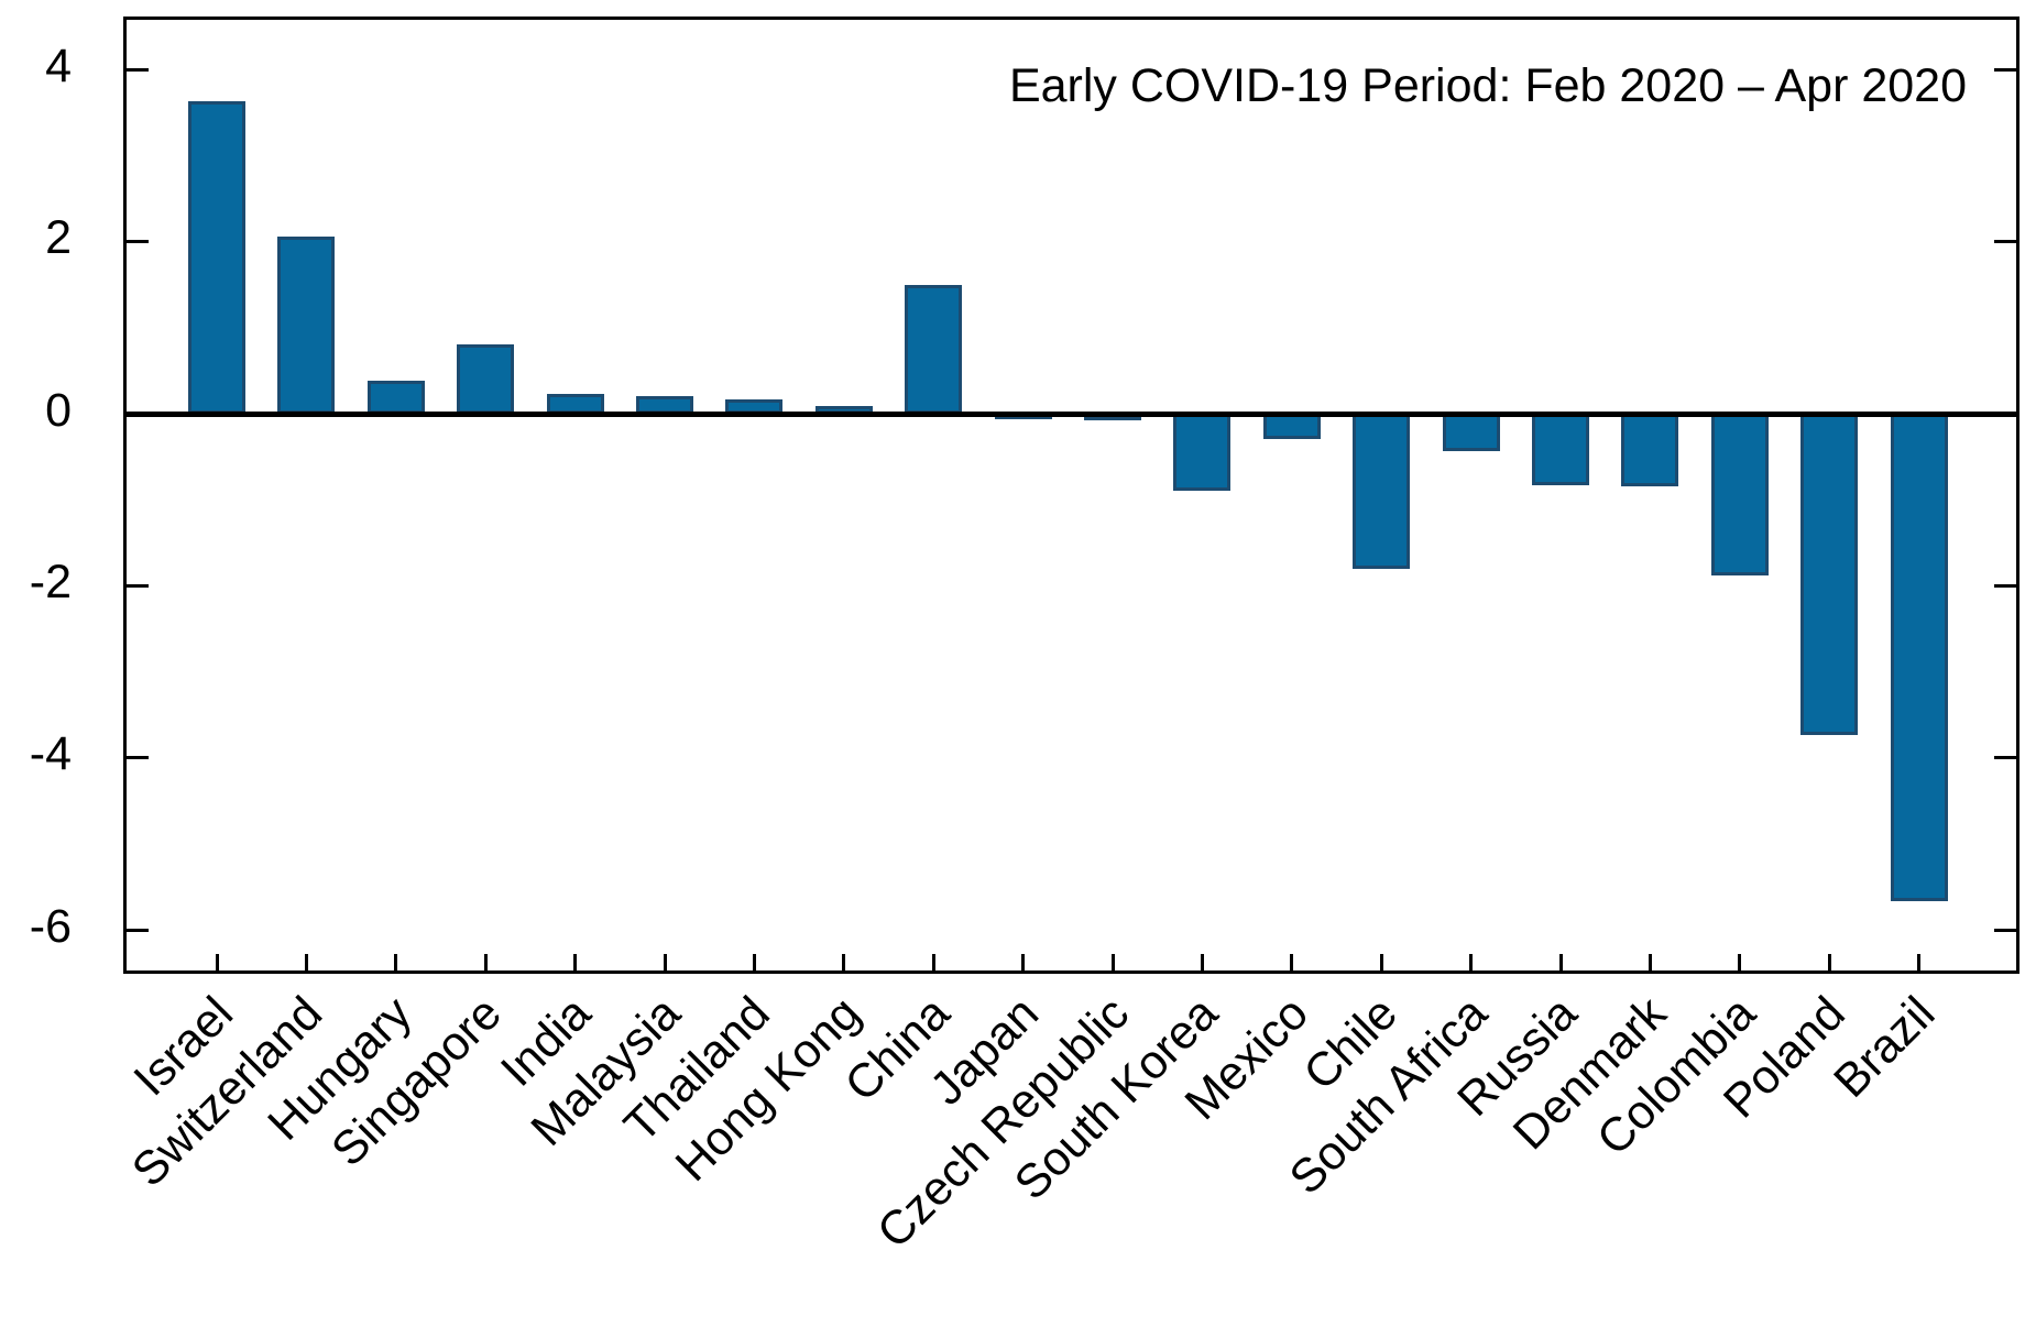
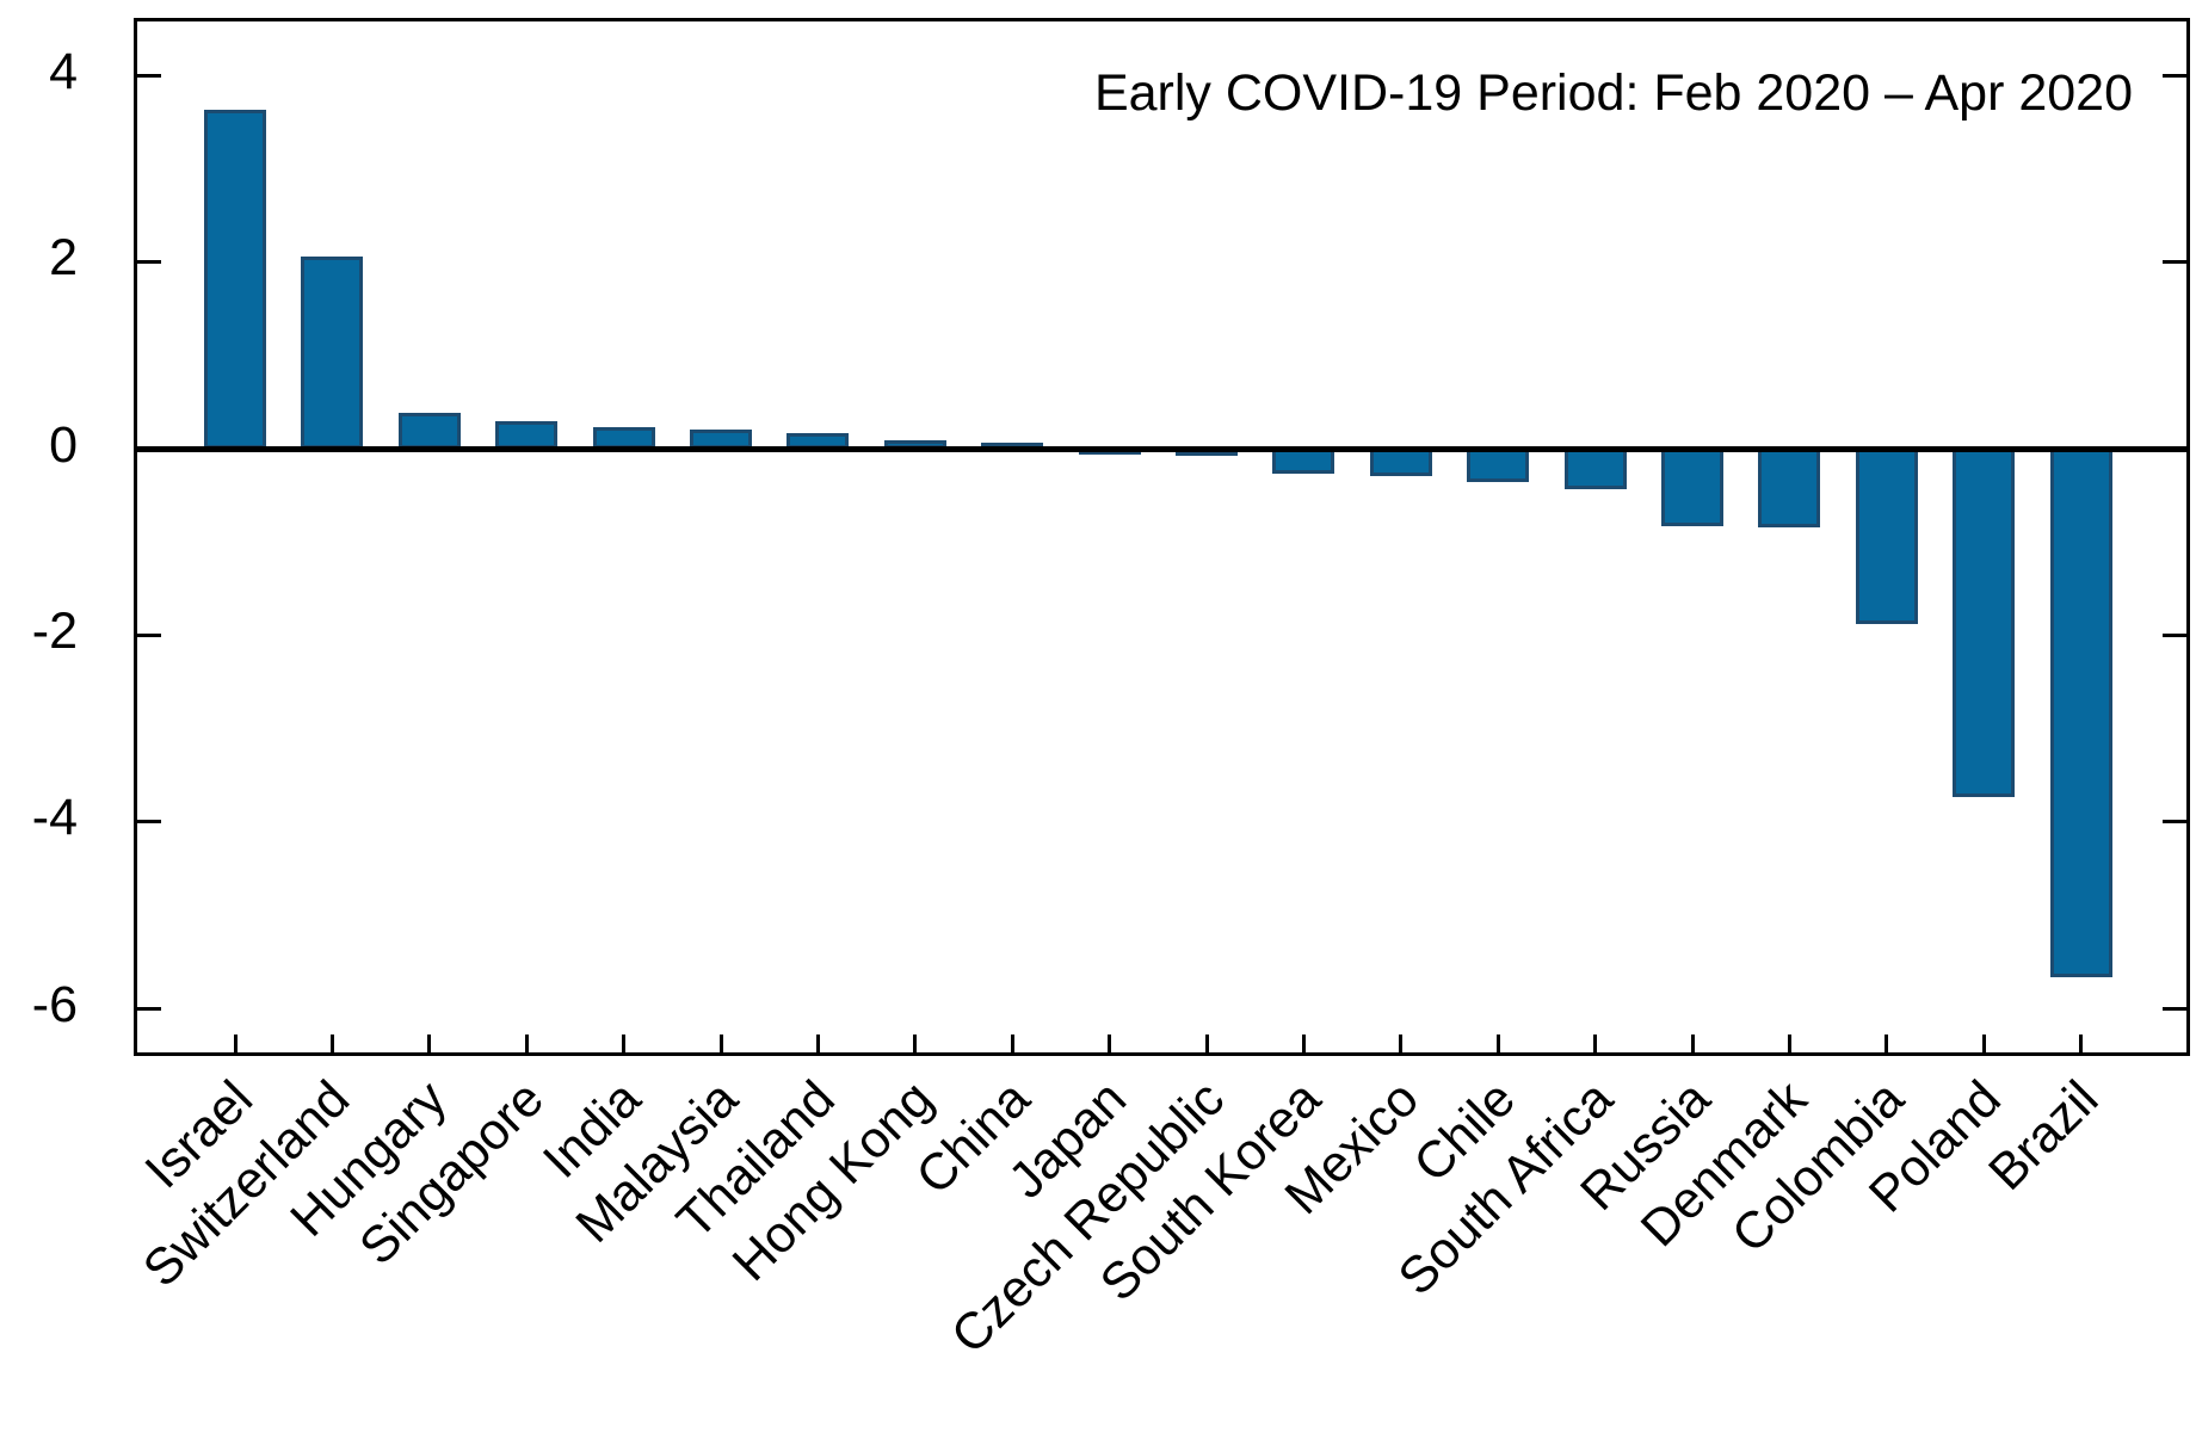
Singapore: 0.8 -> 0.3
China: 1.5 -> 0.1
South Korea: -0.9 -> -0.3
Chile: -1.8 -> -0.4
